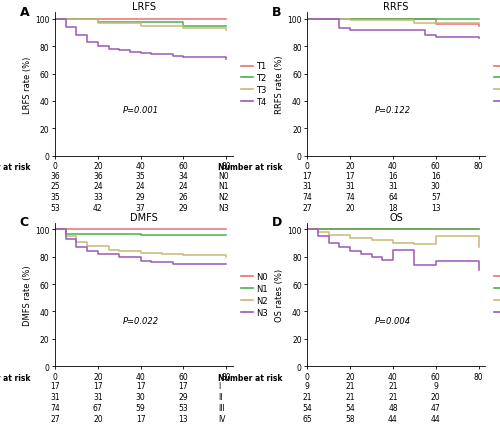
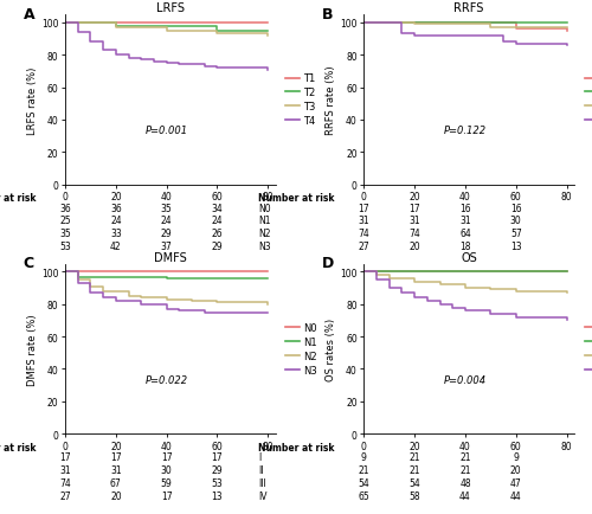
OS/IV/40: 85 -> 76
OS/III/60: 95 -> 88
OS/IV/60: 77 -> 72
